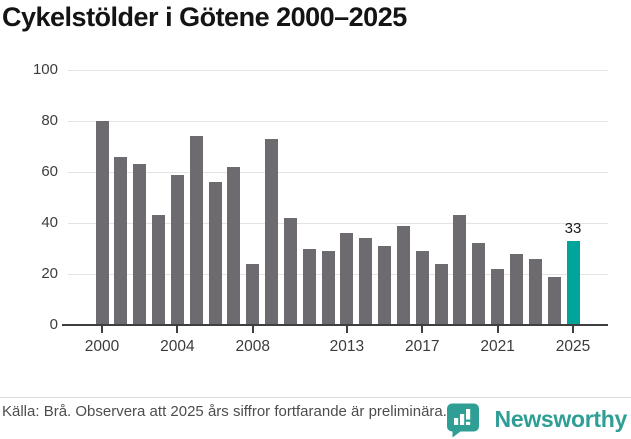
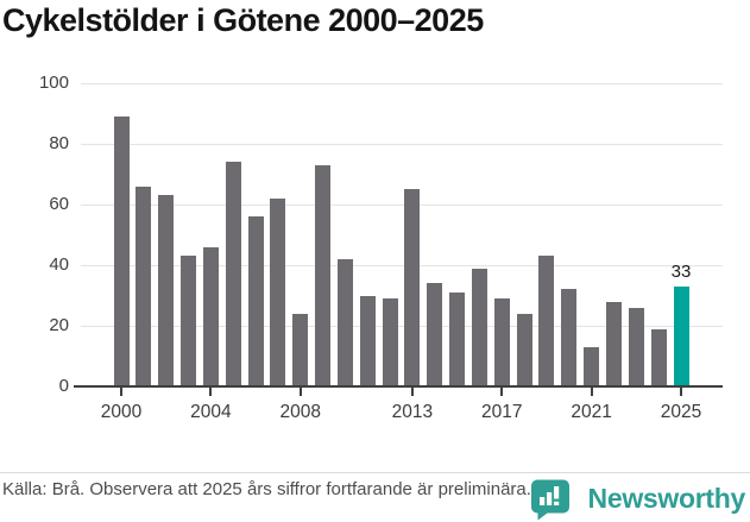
2000: 80 -> 89
2004: 59 -> 46
2013: 36 -> 65
2021: 22 -> 13
